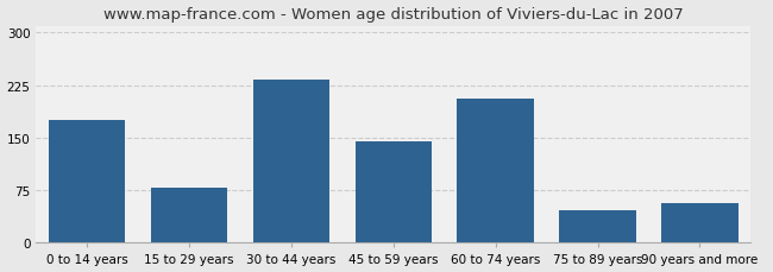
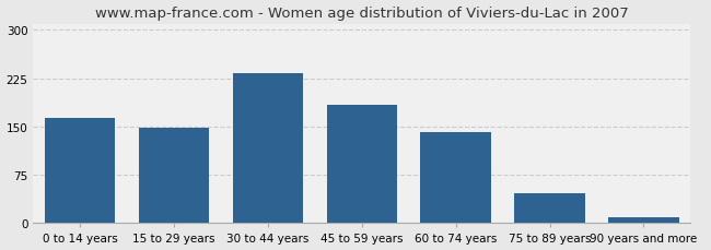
0 to 14 years: 176 -> 163
15 to 29 years: 78 -> 148
45 to 59 years: 144 -> 183
60 to 74 years: 206 -> 141
90 years and more: 56 -> 10
